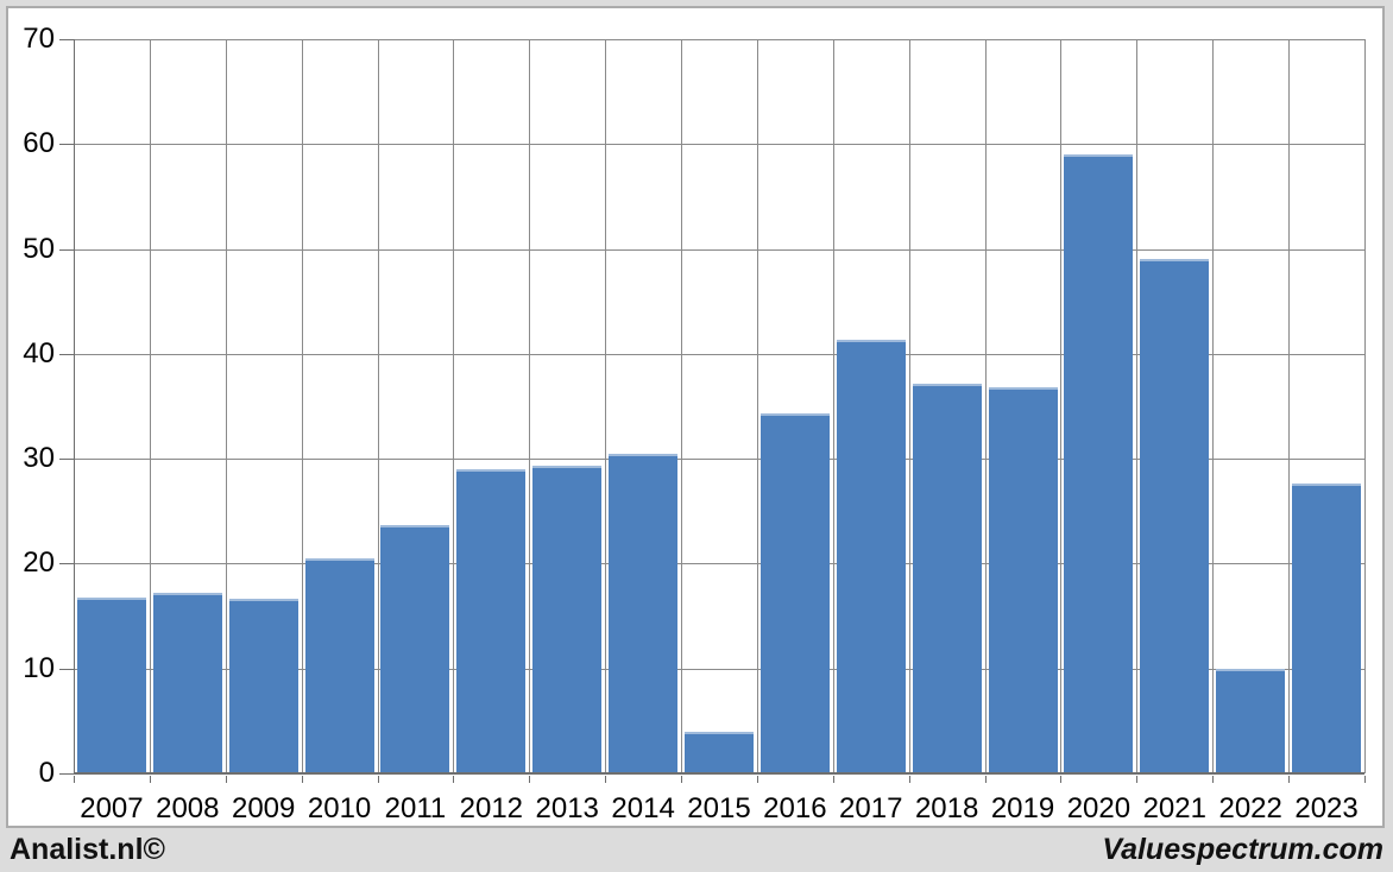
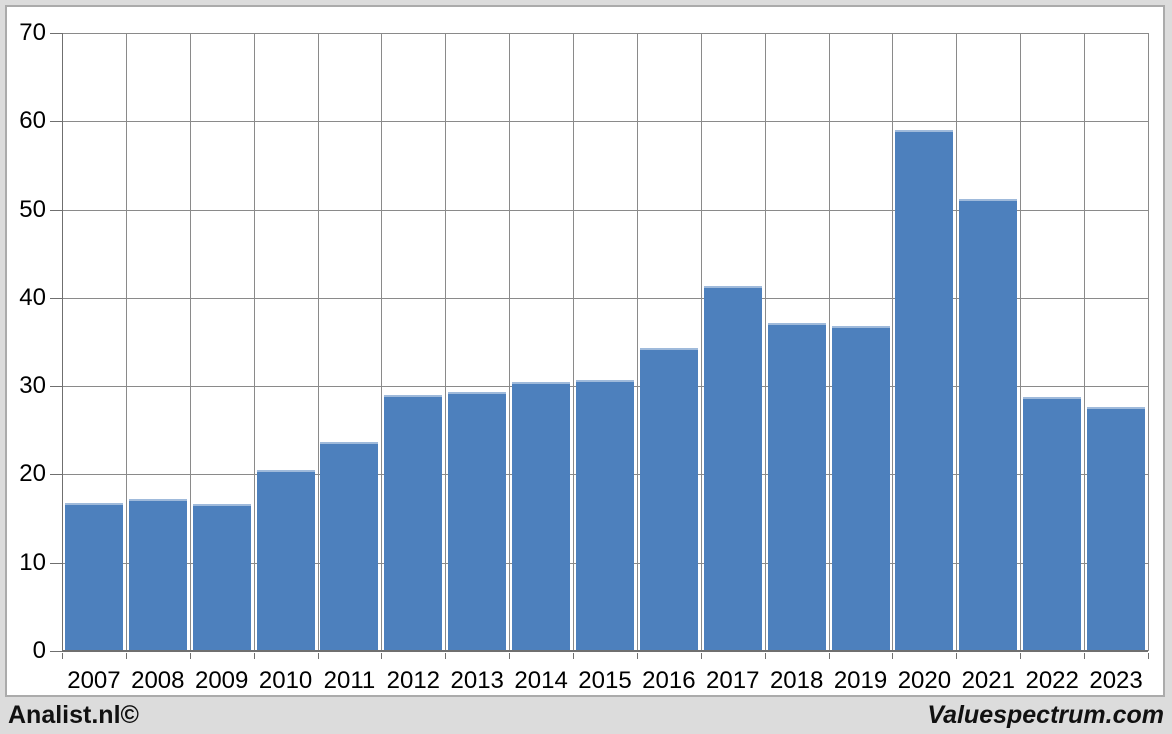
2015: 4 -> 31
2021: 49 -> 51
2022: 10 -> 29
